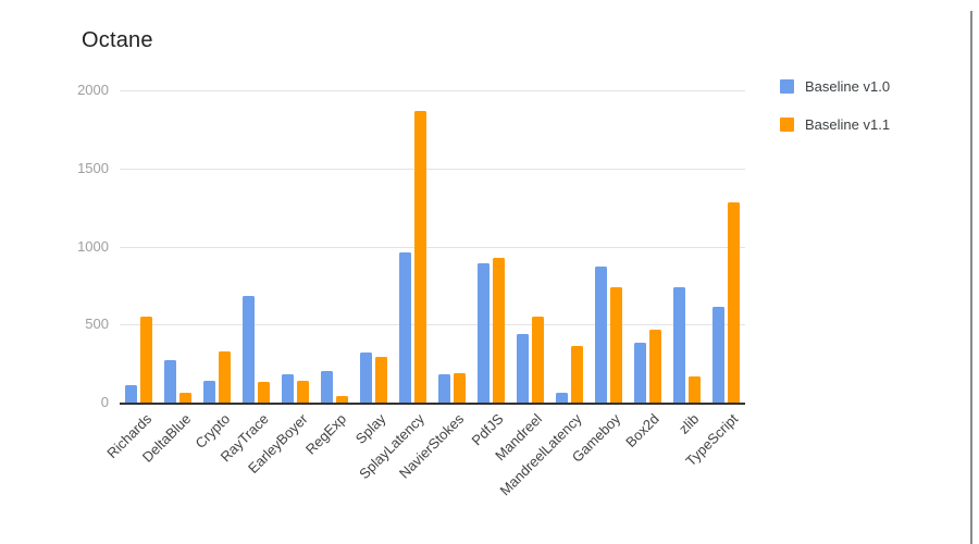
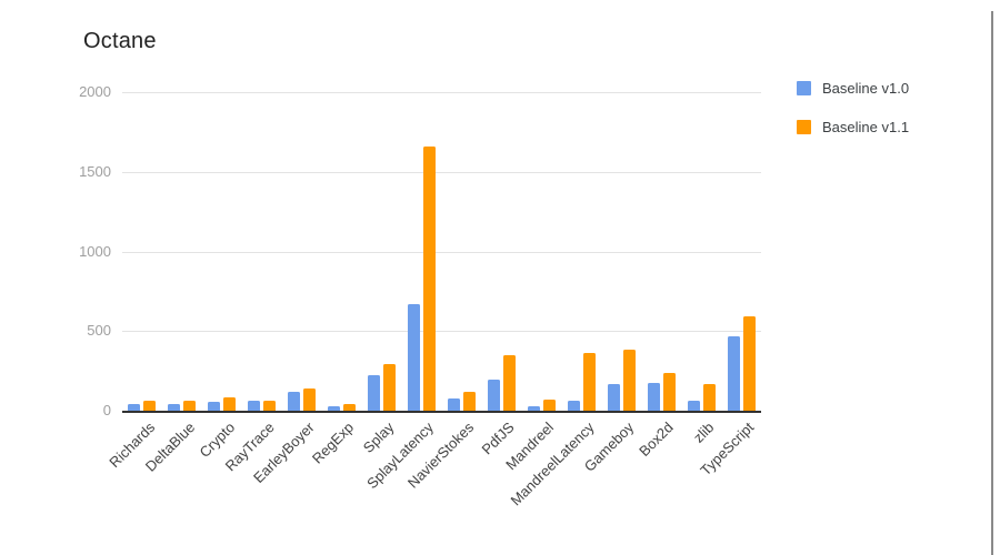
Baseline v1.0/Richards: 110 -> 40
Baseline v1.1/Richards: 550 -> 60
Baseline v1.0/DeltaBlue: 270 -> 40
Baseline v1.0/Crypto: 140 -> 60
Baseline v1.1/Crypto: 330 -> 80
Baseline v1.0/RayTrace: 680 -> 60
Baseline v1.1/RayTrace: 130 -> 60
Baseline v1.0/EarleyBoyer: 180 -> 120
Baseline v1.0/RegExp: 200 -> 20
Baseline v1.0/Splay: 320 -> 220
Baseline v1.0/SplayLatency: 960 -> 670
Baseline v1.1/SplayLatency: 1870 -> 1660
Baseline v1.0/NavierStokes: 180 -> 80
Baseline v1.1/NavierStokes: 190 -> 120
Baseline v1.0/PdfJS: 890 -> 200
Baseline v1.1/PdfJS: 930 -> 350
Baseline v1.0/Mandreel: 440 -> 30
Baseline v1.1/Mandreel: 550 -> 70
Baseline v1.0/Gameboy: 870 -> 160
Baseline v1.1/Gameboy: 740 -> 380
Baseline v1.0/Box2d: 380 -> 180
Baseline v1.1/Box2d: 470 -> 240
Baseline v1.0/zlib: 740 -> 60
Baseline v1.0/TypeScript: 610 -> 470
Baseline v1.1/TypeScript: 1280 -> 590
